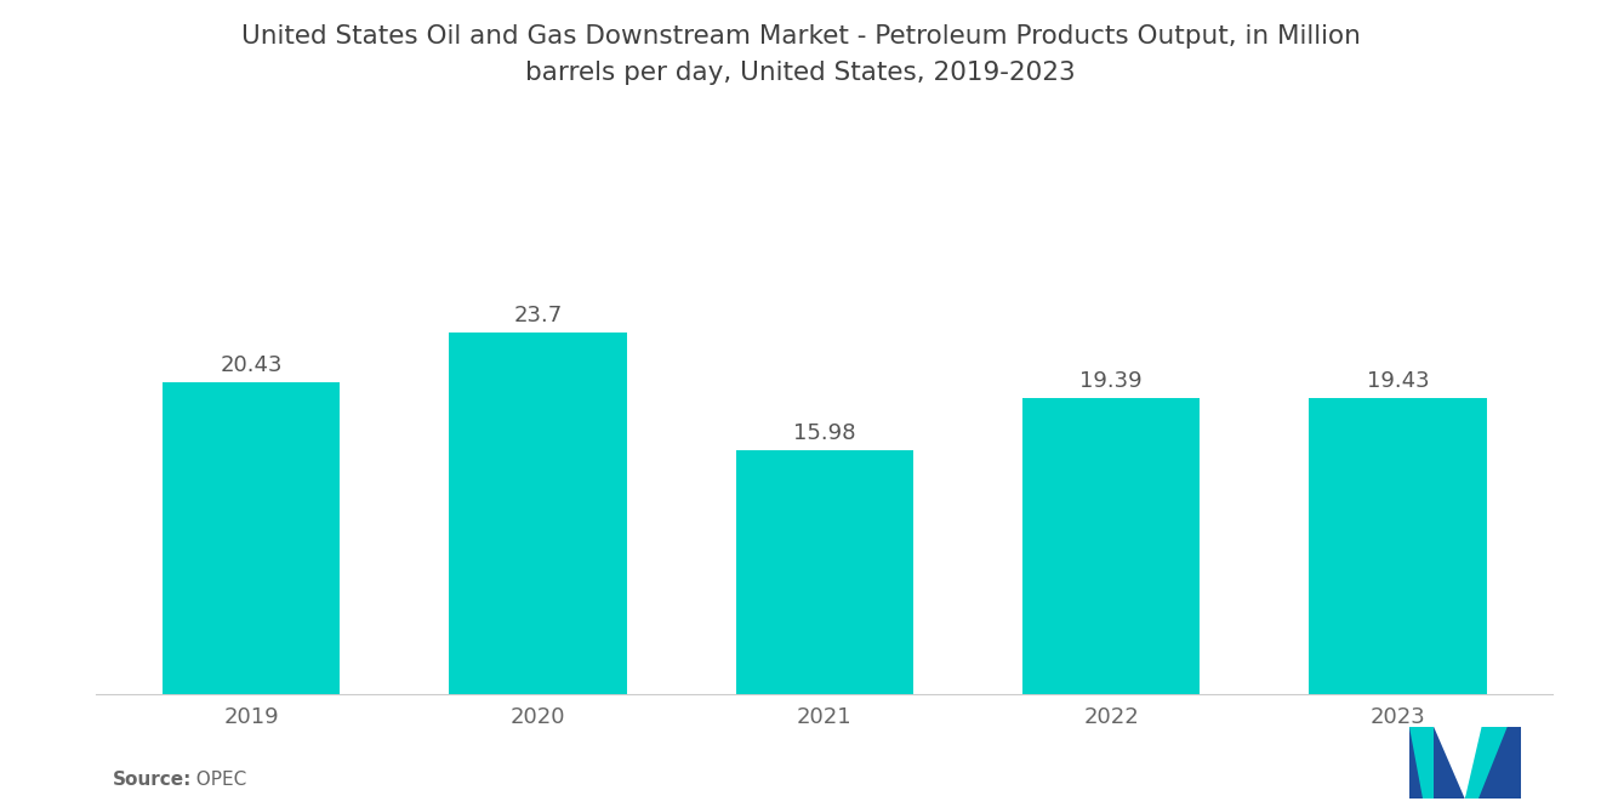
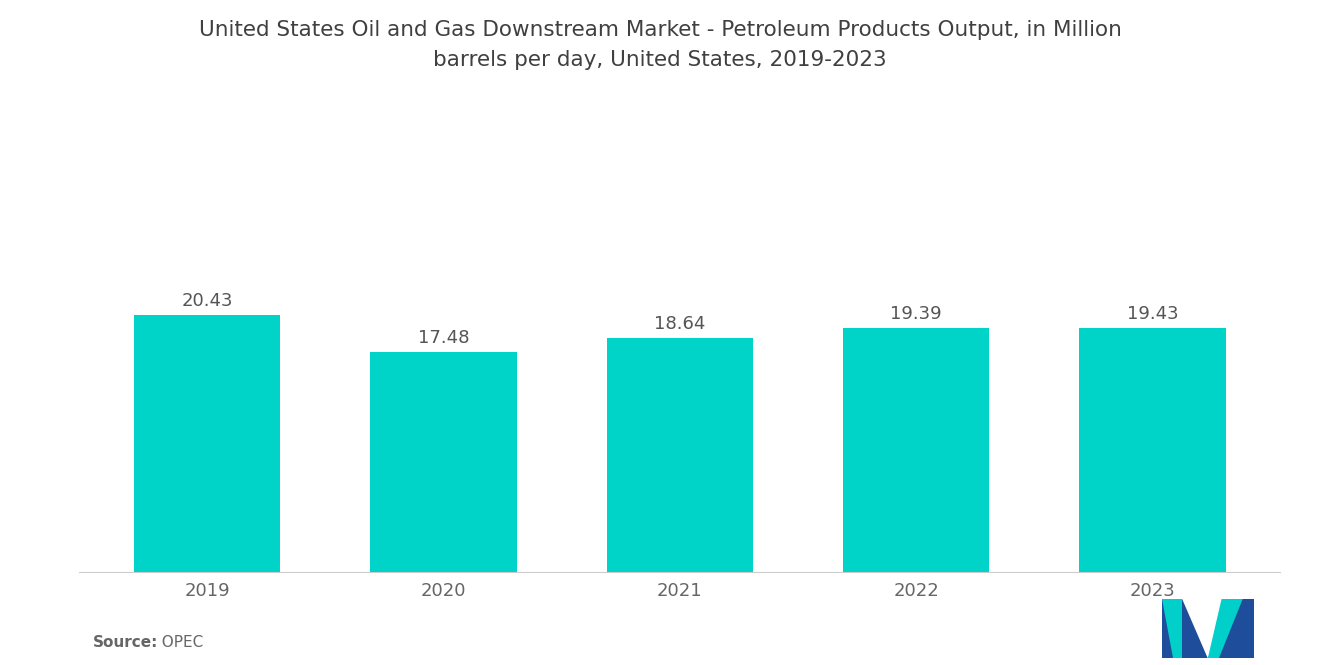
2020: 23.7 -> 17.48
2021: 15.98 -> 18.64
